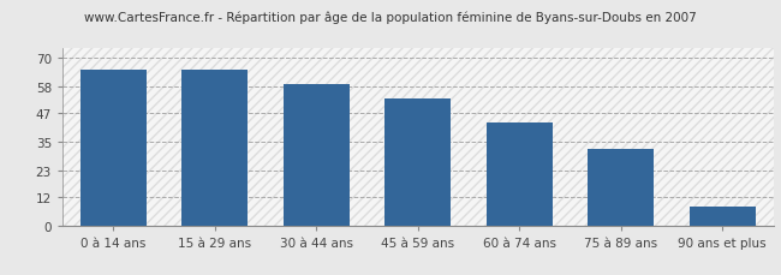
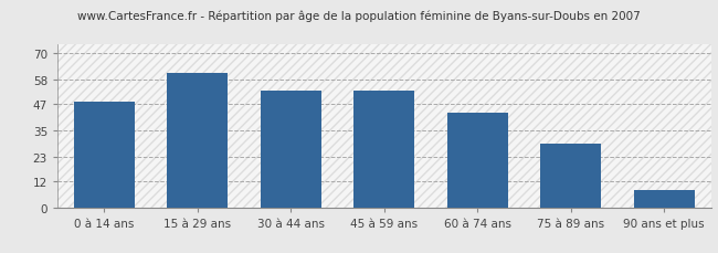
0 à 14 ans: 65 -> 48
15 à 29 ans: 65 -> 61
30 à 44 ans: 59 -> 53
75 à 89 ans: 32 -> 29
